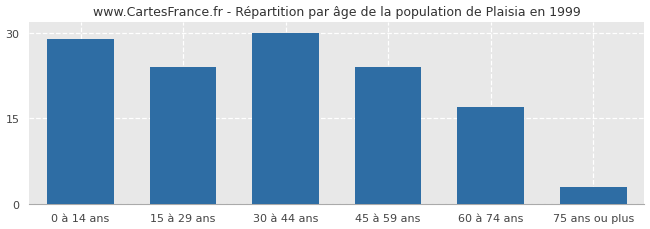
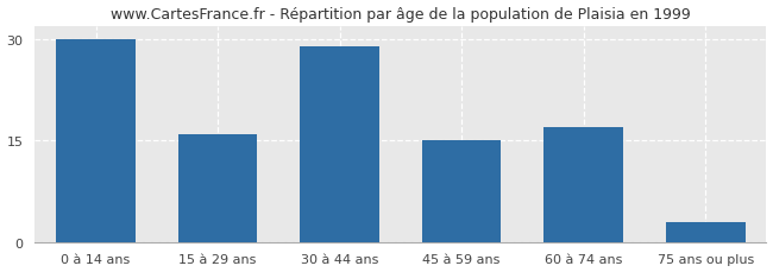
0 à 14 ans: 29 -> 30
15 à 29 ans: 24 -> 16
30 à 44 ans: 30 -> 29
45 à 59 ans: 24 -> 15
